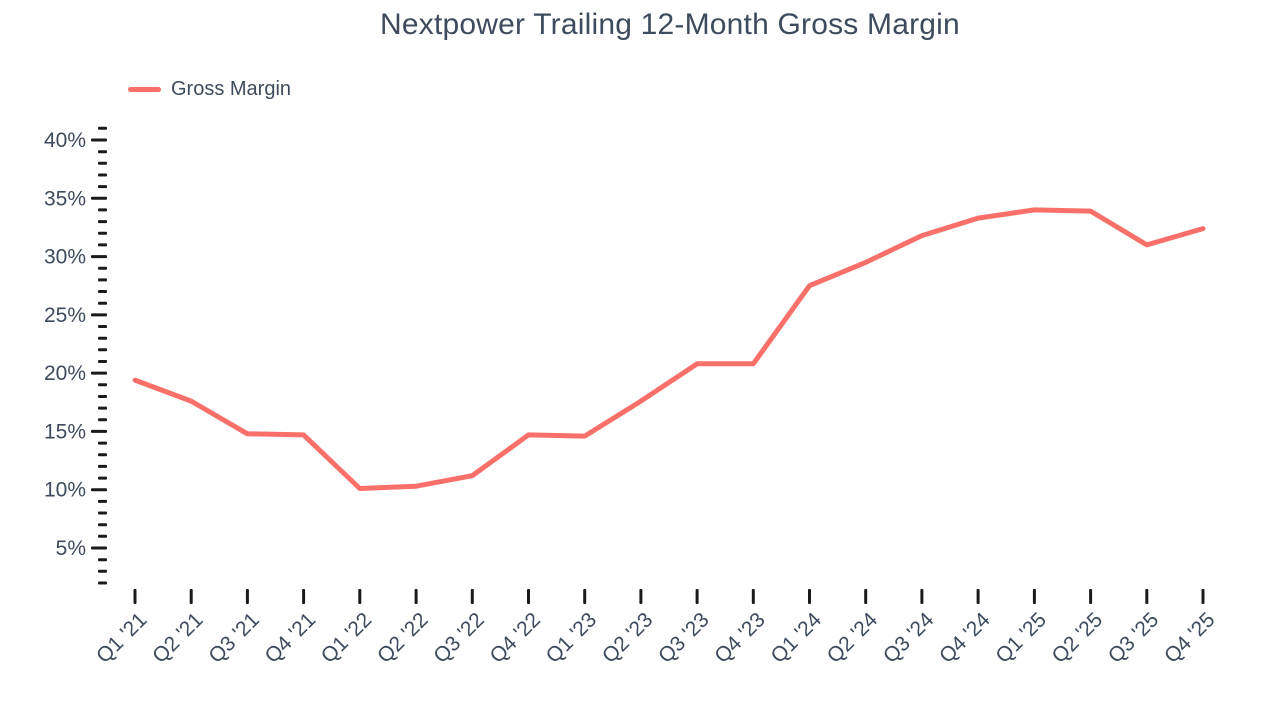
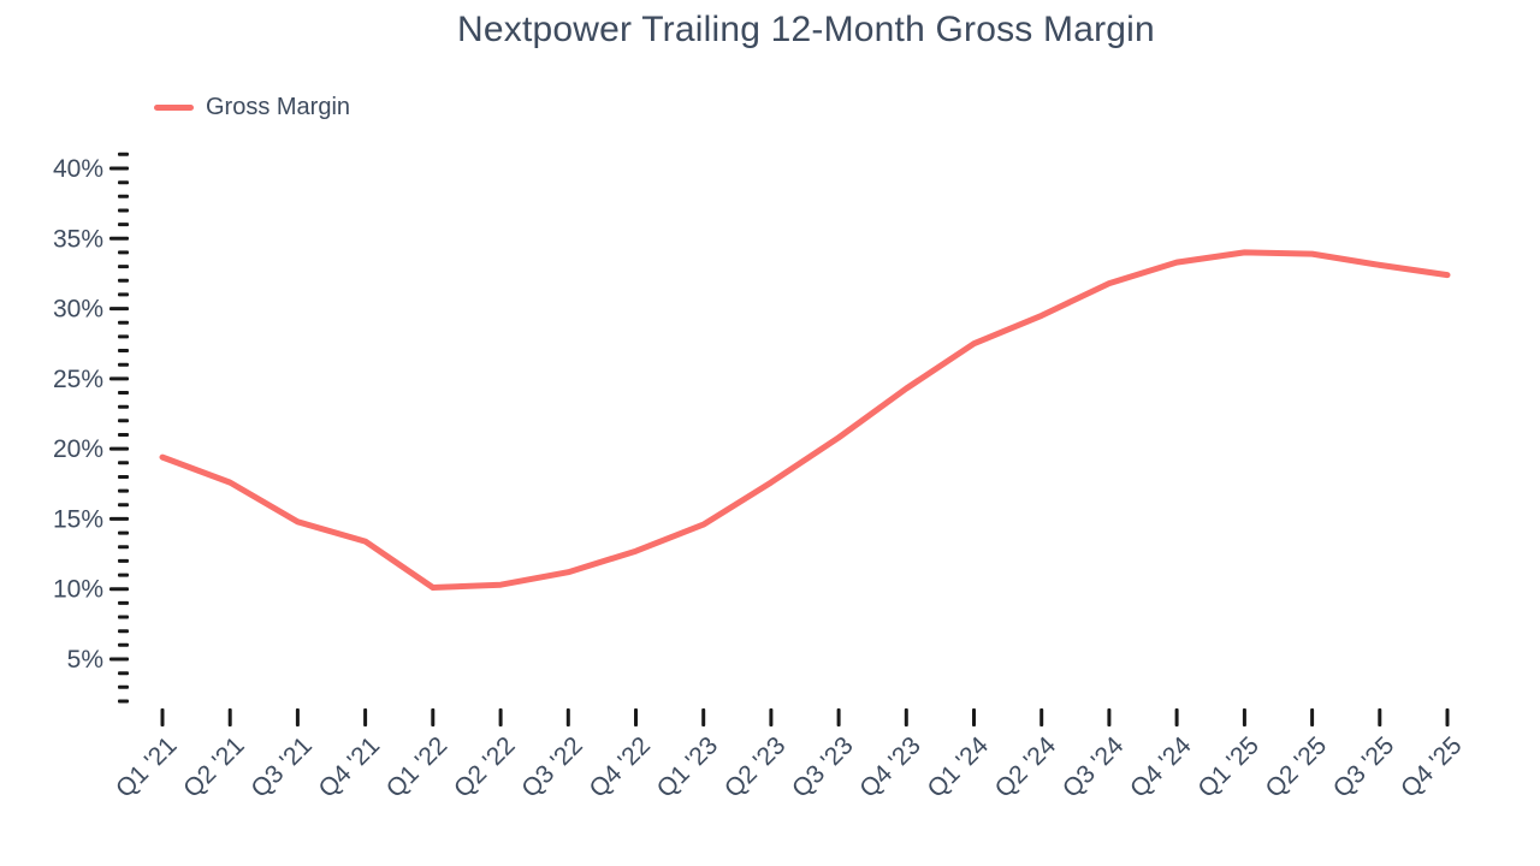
Q4 '21: 14.7% -> 13.4%
Q4 '22: 14.7% -> 12.7%
Q4 '23: 20.8% -> 24.3%
Q3 '25: 31.0% -> 33.1%
